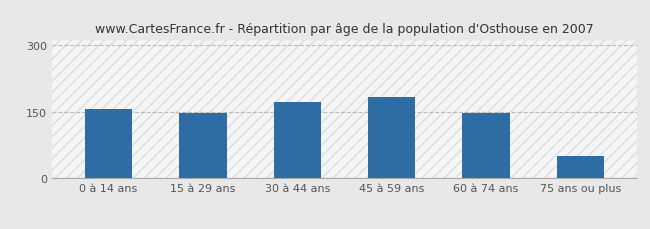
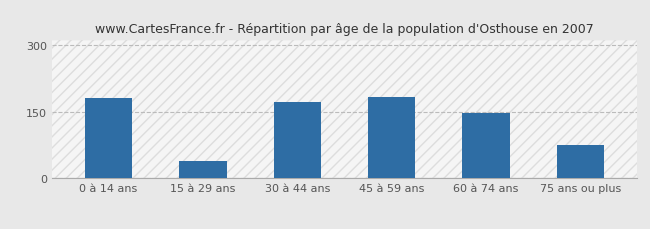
0 à 14 ans: 157 -> 180
15 à 29 ans: 148 -> 40
75 ans ou plus: 50 -> 75
